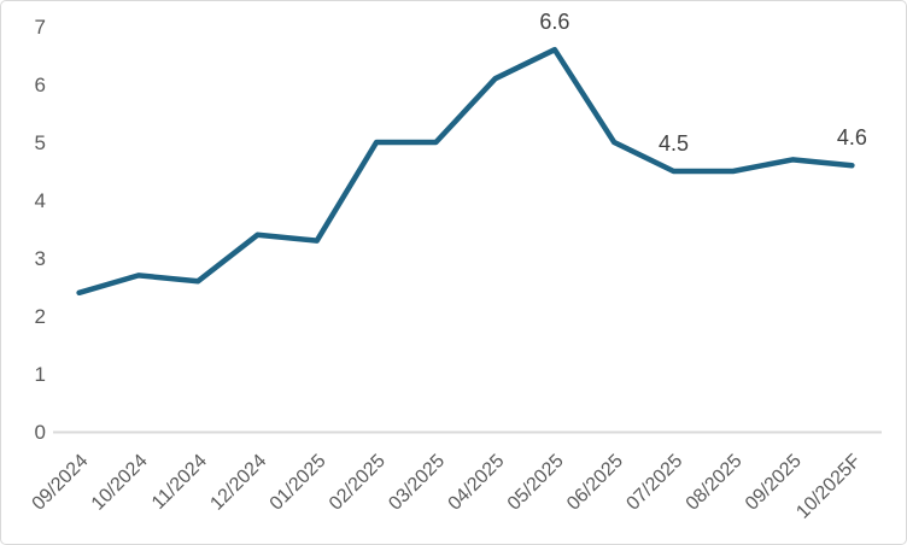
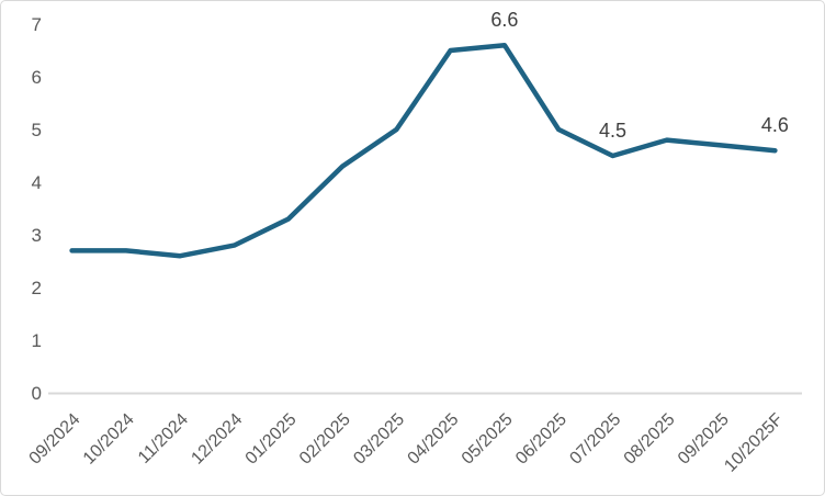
09/2024: 2.4 -> 2.7
12/2024: 3.4 -> 2.8
02/2025: 5.0 -> 4.3
04/2025: 6.1 -> 6.5
08/2025: 4.5 -> 4.8
